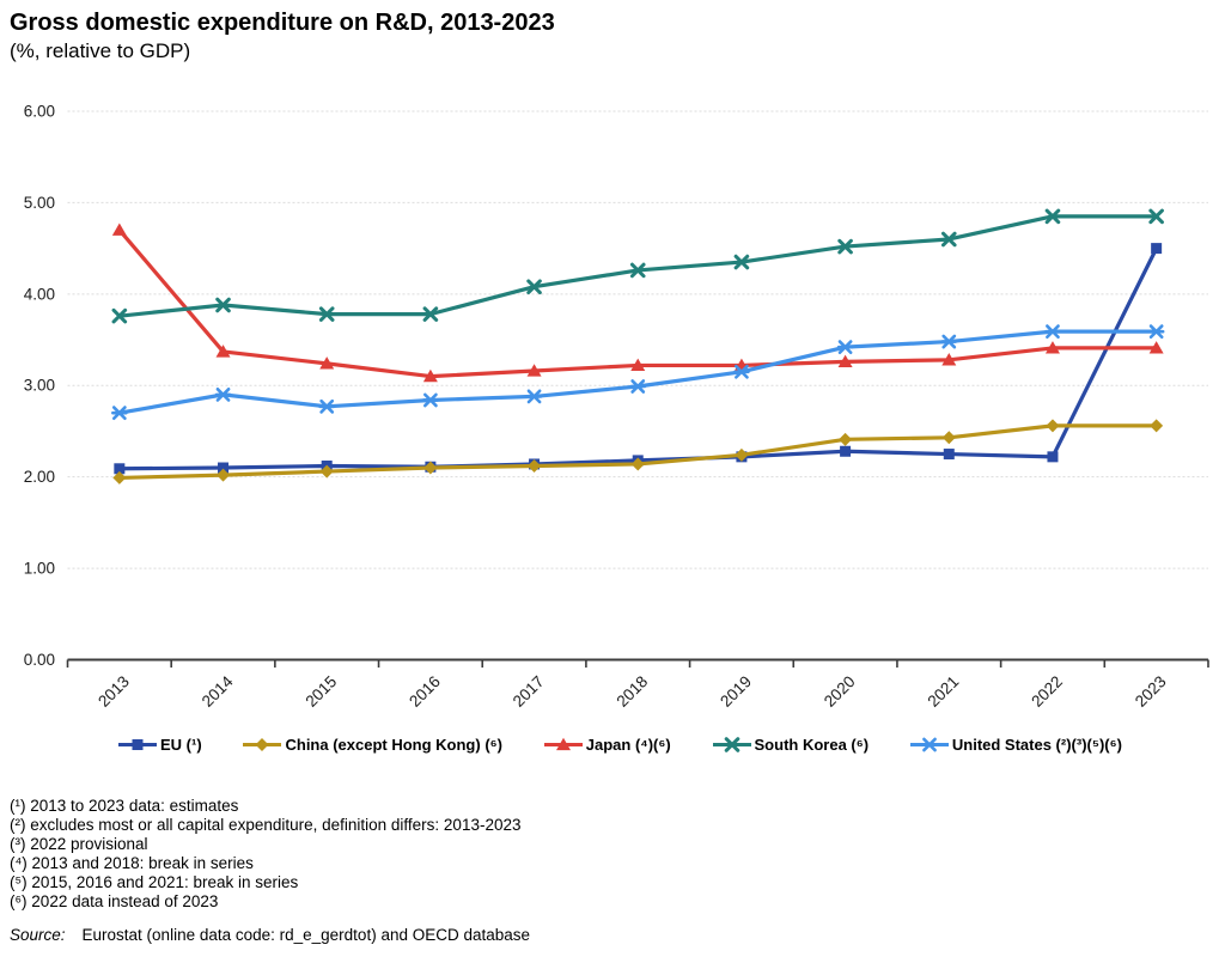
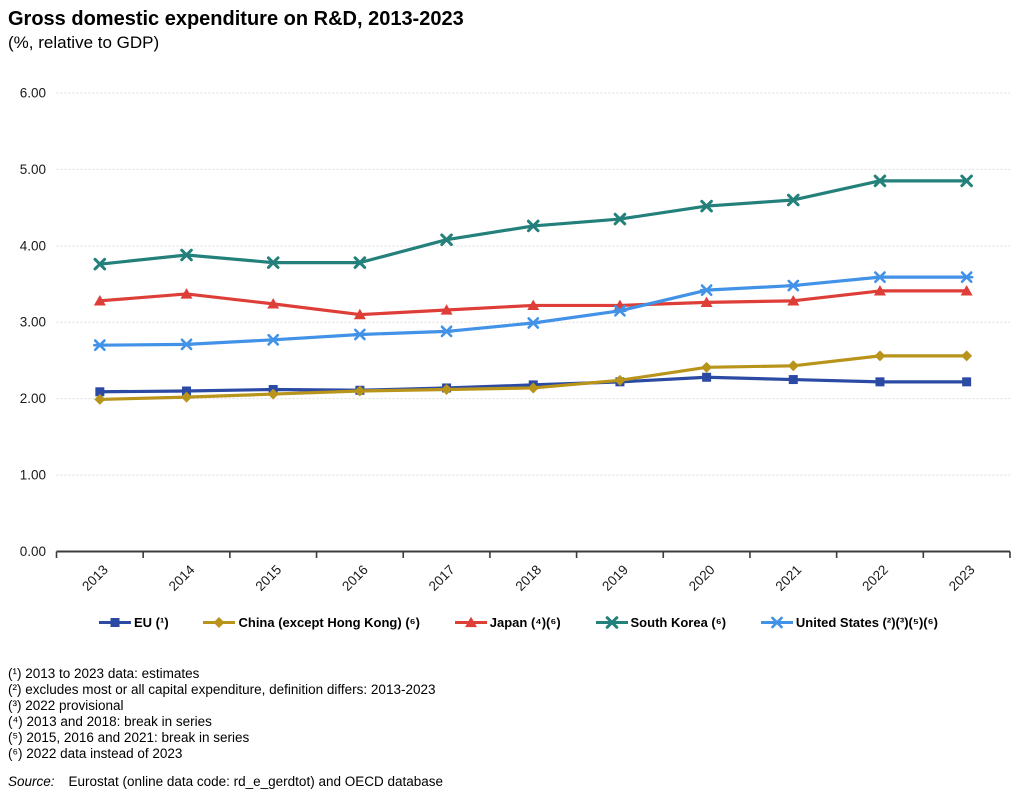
Japan (⁴)(⁶)/2013: 4.7 -> 3.3
United States (²)(³)(⁵)(⁶)/2014: 2.9 -> 2.7
EU (¹)/2023: 4.5 -> 2.2
